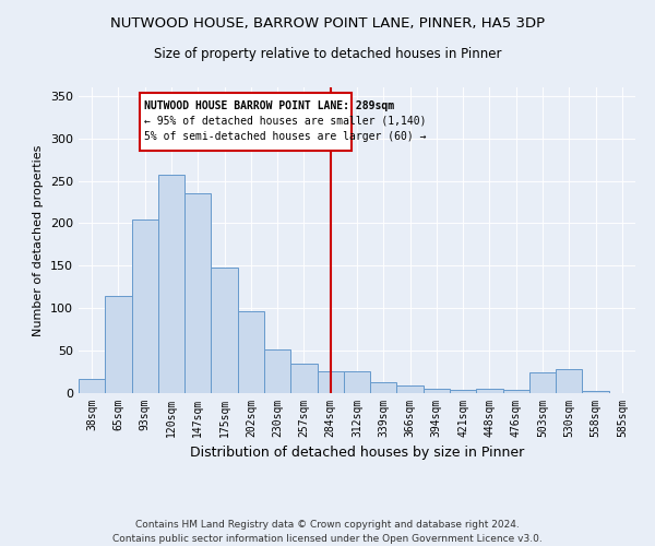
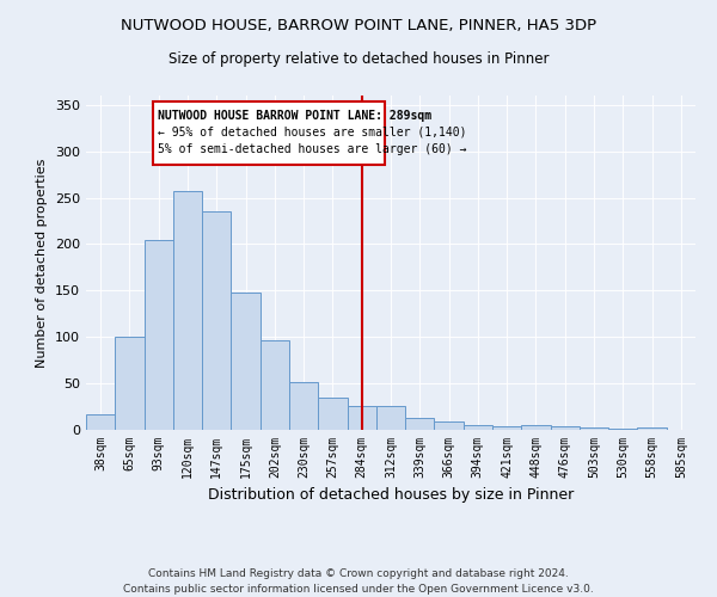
65sqm: 114 -> 100
503sqm: 24 -> 2
530sqm: 28 -> 1
